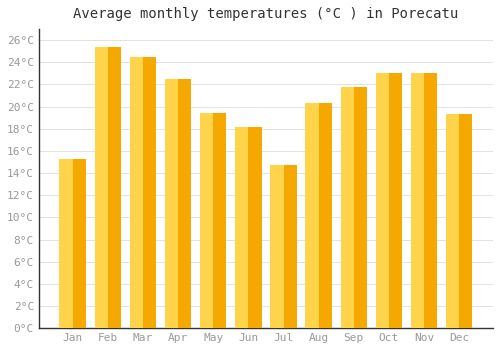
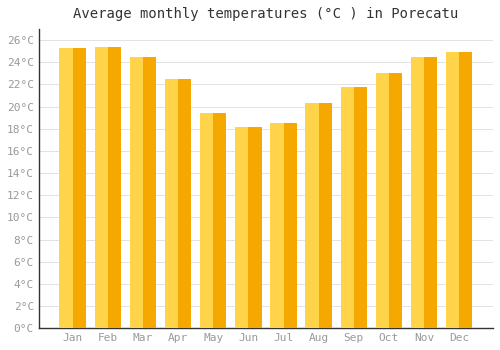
Jan: 15.3°C -> 25.3°C
Jul: 14.7°C -> 18.5°C
Nov: 23.0°C -> 24.5°C
Dec: 19.3°C -> 24.9°C
